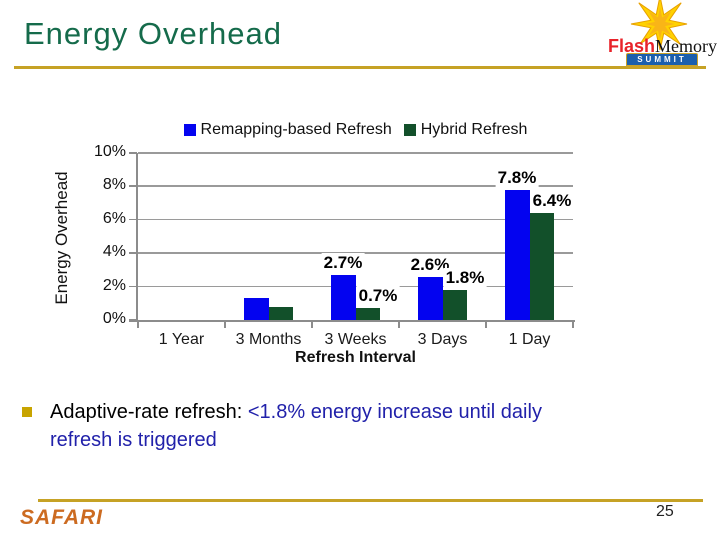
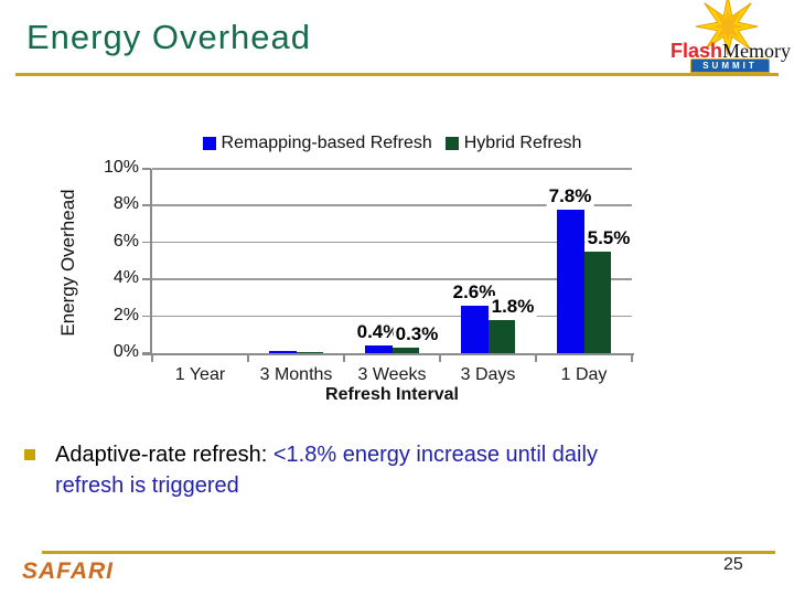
Remapping-based Refresh/3 Months: 1.3% -> 0.1%
Hybrid Refresh/3 Months: 0.8% -> 0.1%
Remapping-based Refresh/3 Weeks: 2.7% -> 0.4%
Hybrid Refresh/3 Weeks: 0.7% -> 0.3%
Hybrid Refresh/1 Day: 6.4% -> 5.5%
